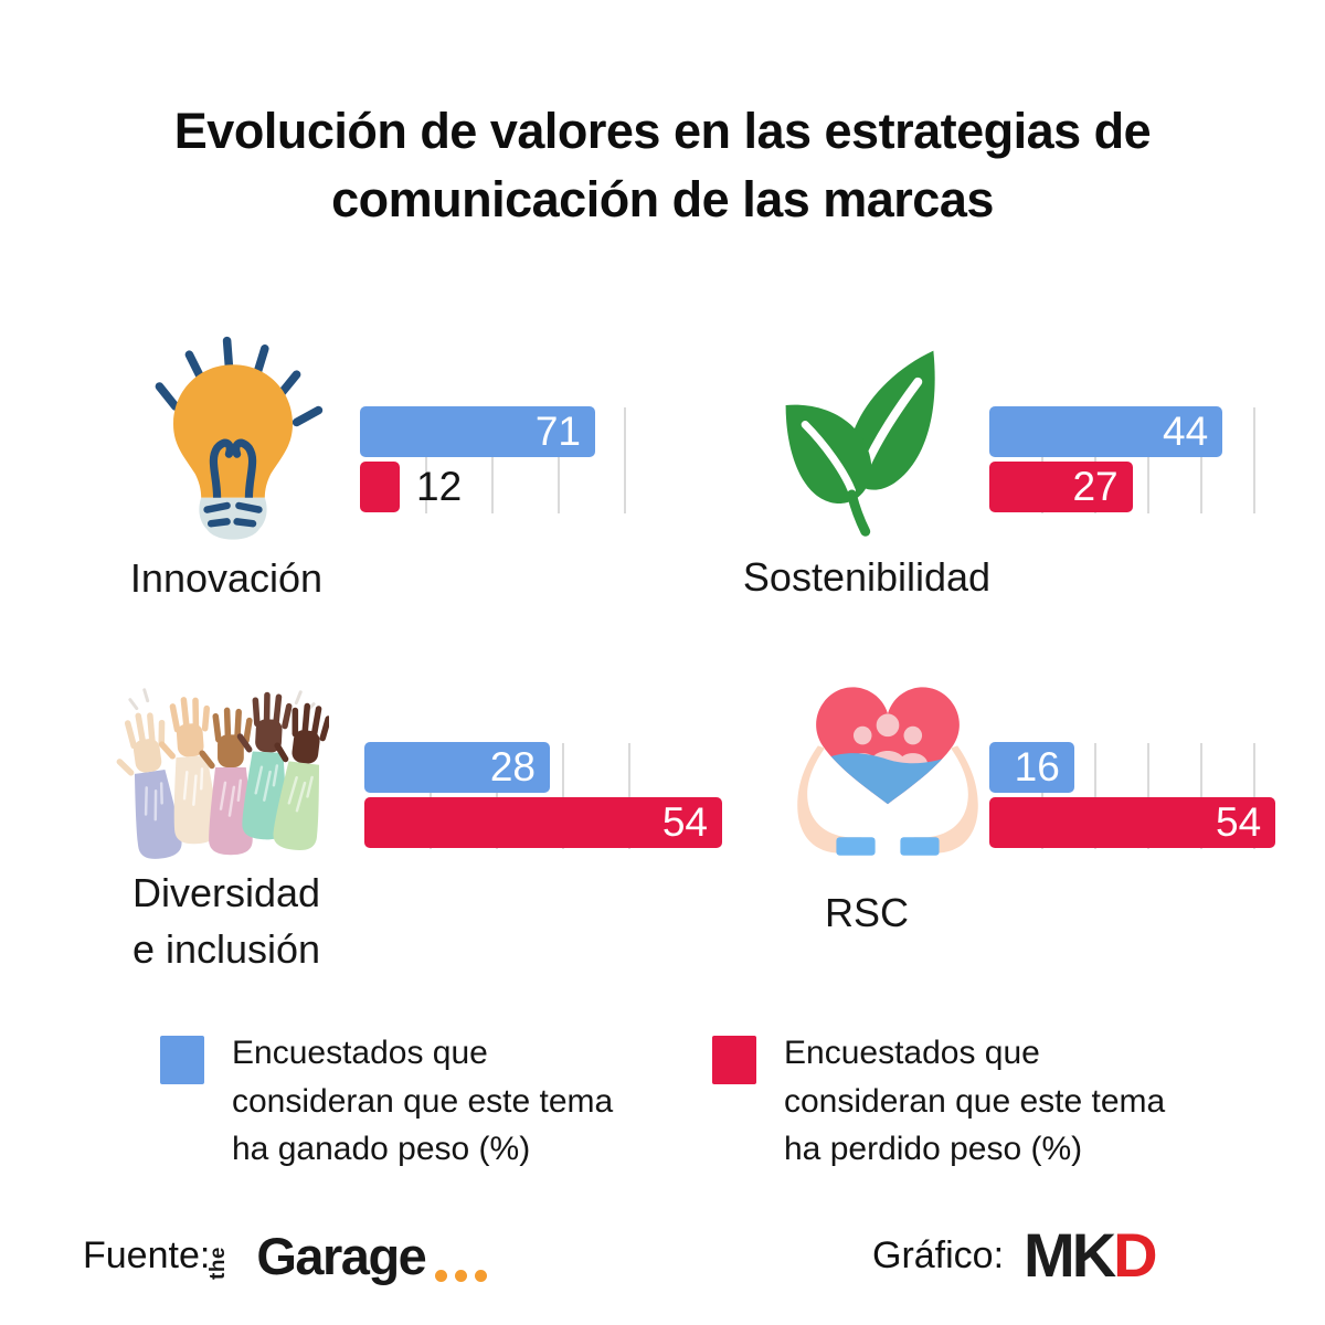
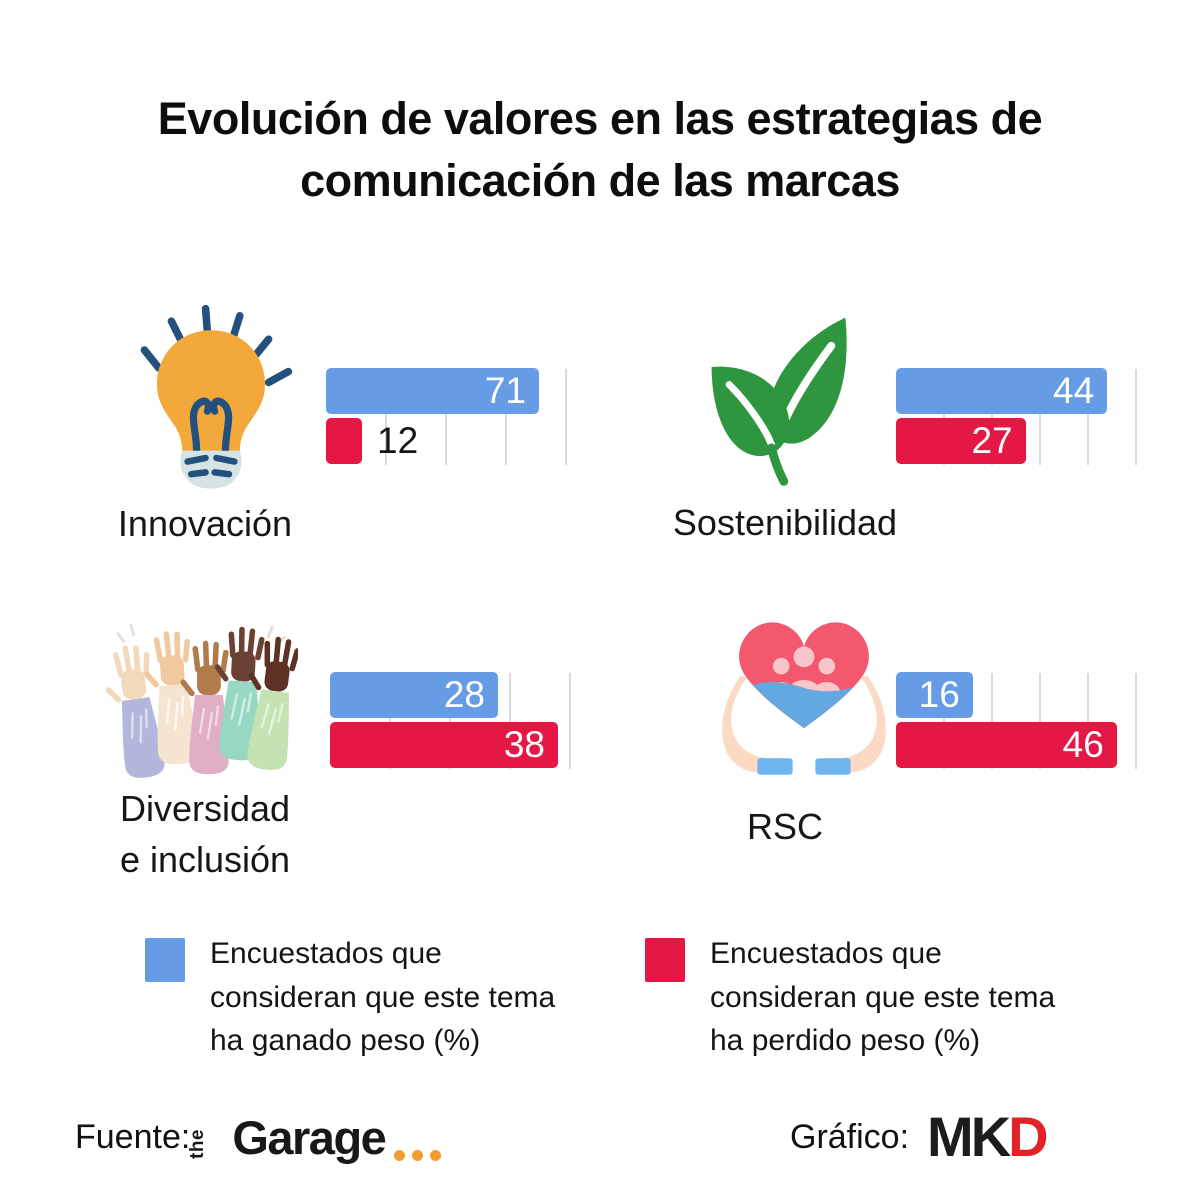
Encuestados que consideran que este tema ha perdido peso (%)/Diversidad e inclusión: 54 -> 38
Encuestados que consideran que este tema ha perdido peso (%)/RSC: 54 -> 46
